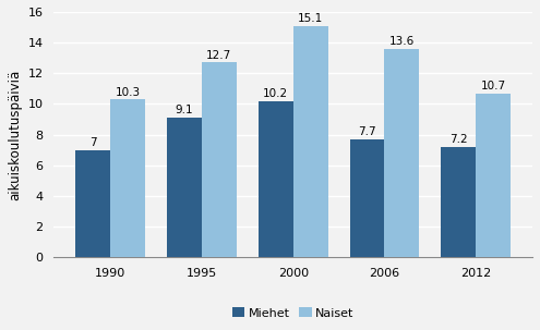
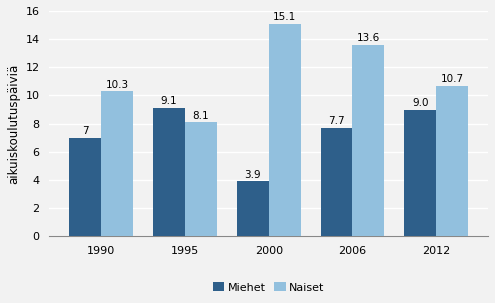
Naiset/1995: 12.7 -> 8.1
Miehet/2000: 10.2 -> 3.9
Miehet/2012: 7.2 -> 9.0
